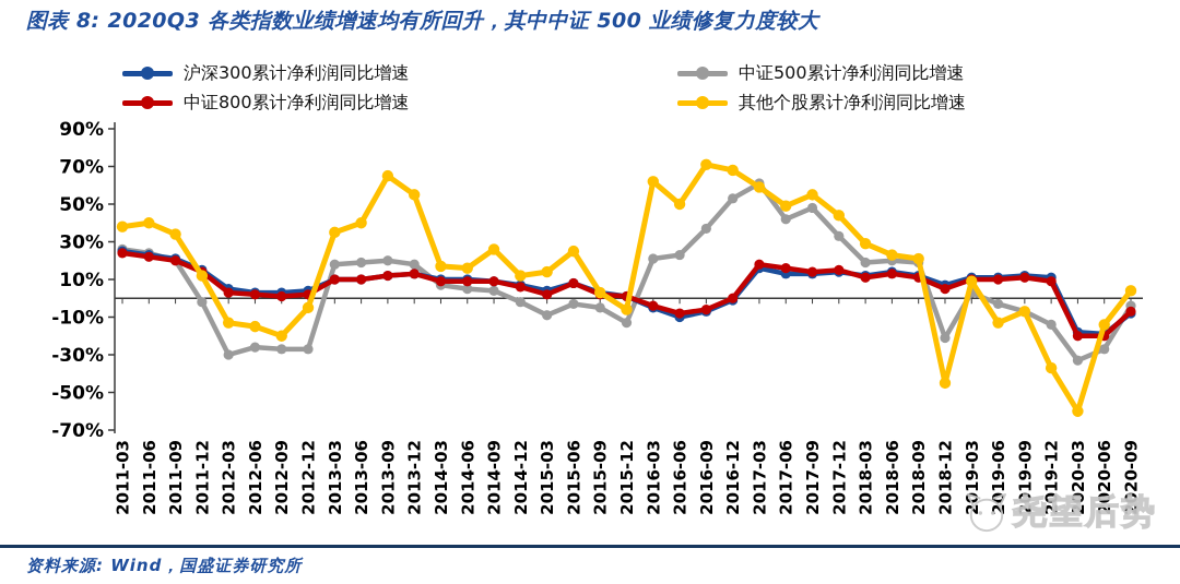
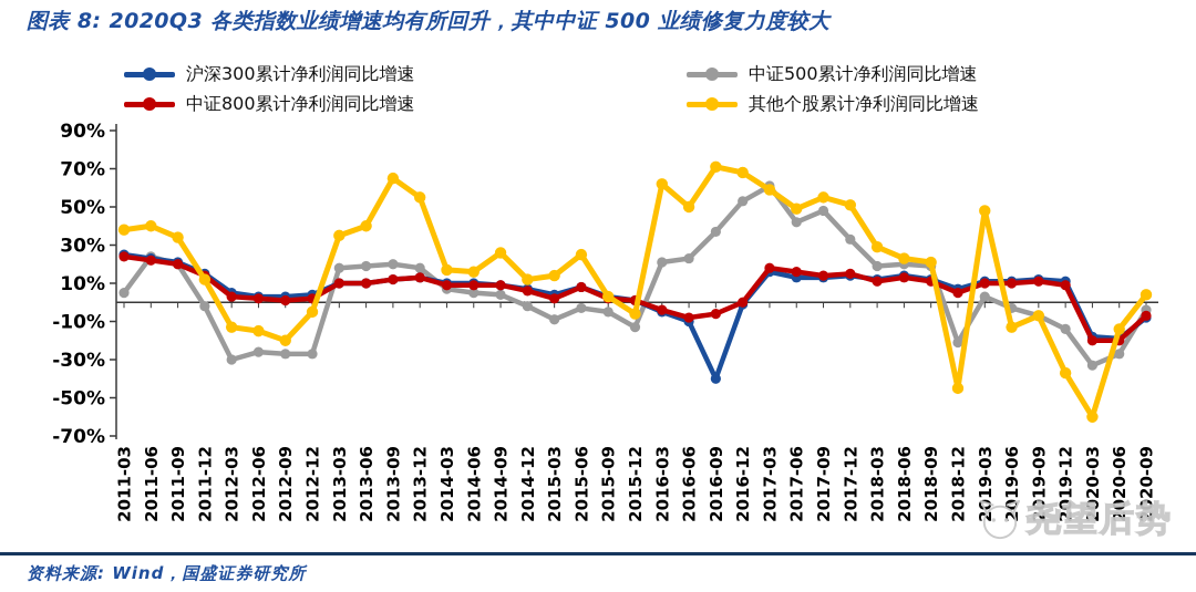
中证500累计净利润同比增速/2011-03: 26% -> 5%
沪深300累计净利润同比增速/2016-09: -7% -> -40%
其他个股累计净利润同比增速/2017-12: 44% -> 51%
其他个股累计净利润同比增速/2019-03: 9% -> 48%
